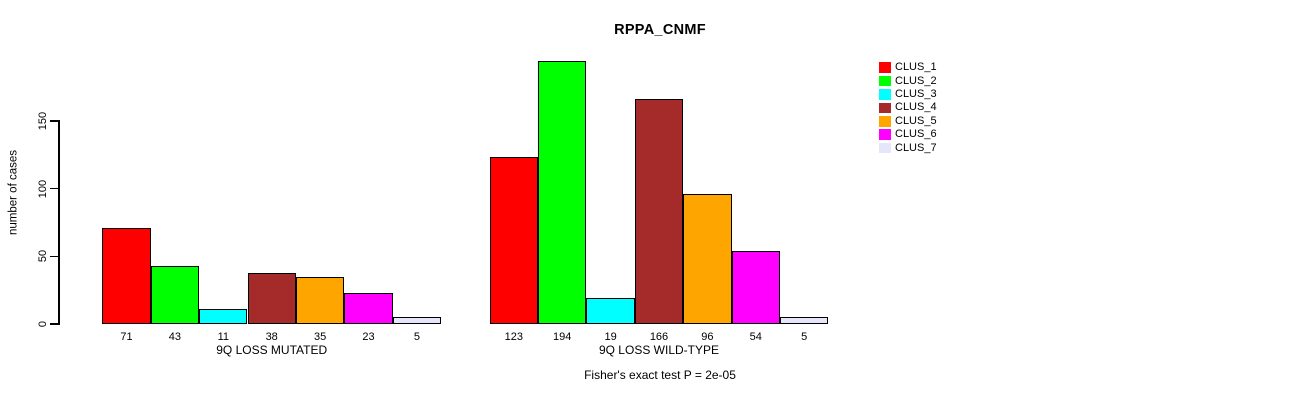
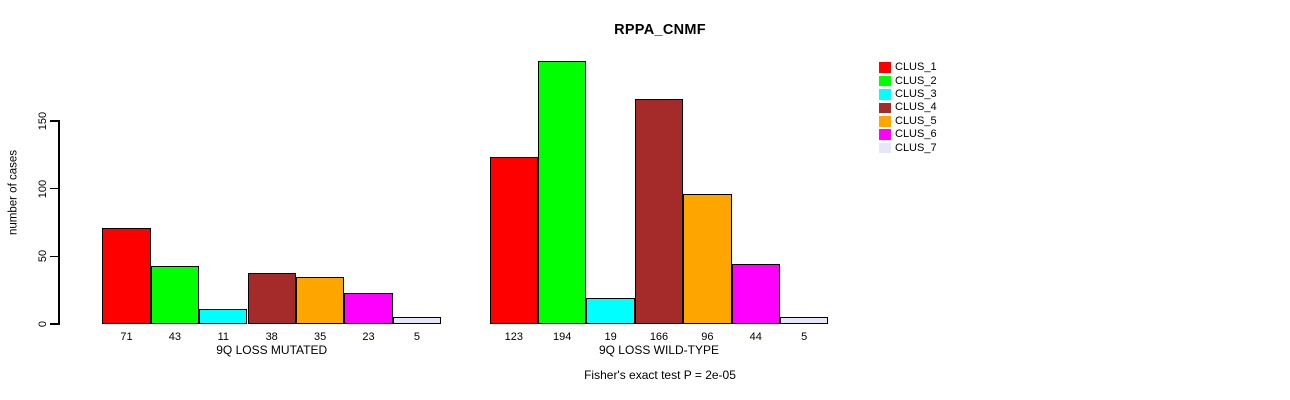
CLUS_6/9Q LOSS WILD-TYPE: 54 -> 44
